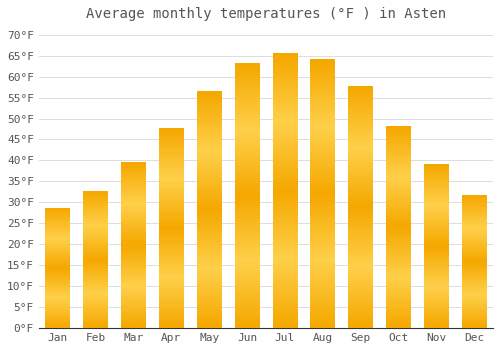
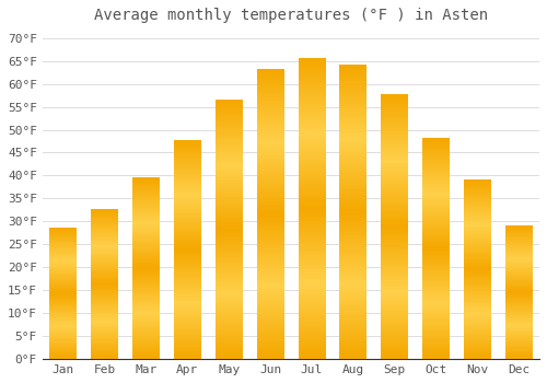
Dec: 31.5°F -> 29.0°F
